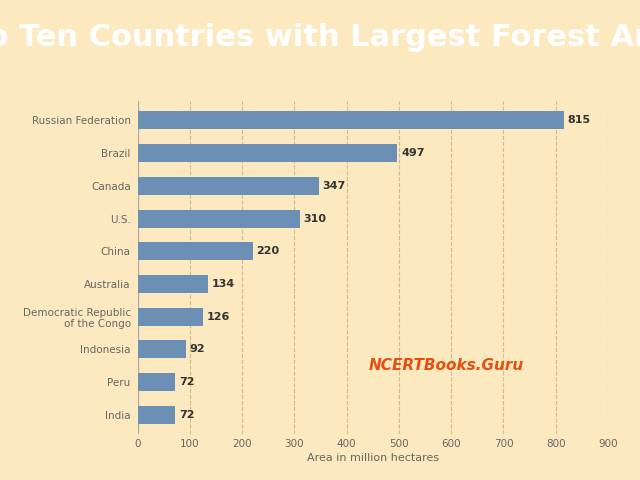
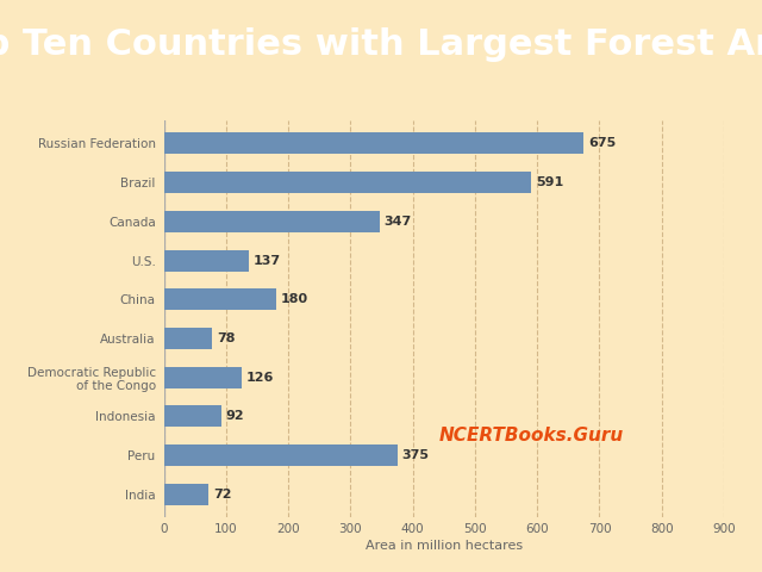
Russian Federation: 815 -> 675
Brazil: 497 -> 591
U.S.: 310 -> 137
China: 220 -> 180
Australia: 134 -> 78
Peru: 72 -> 375
